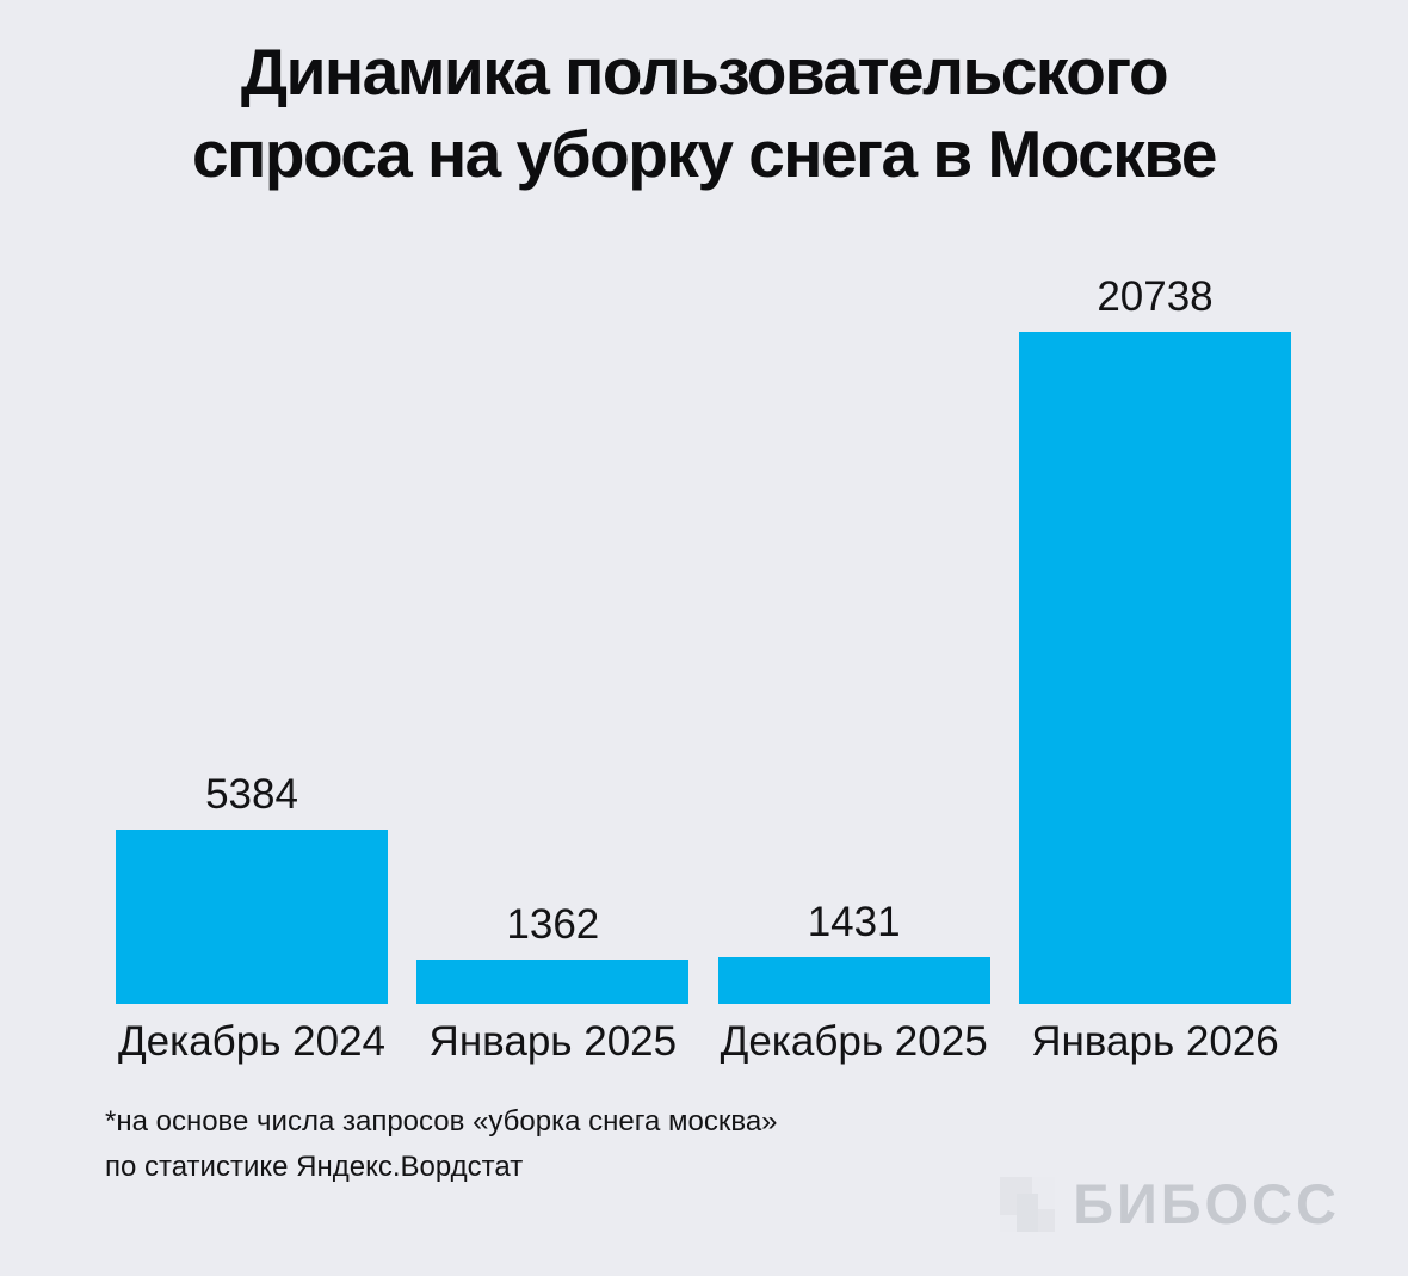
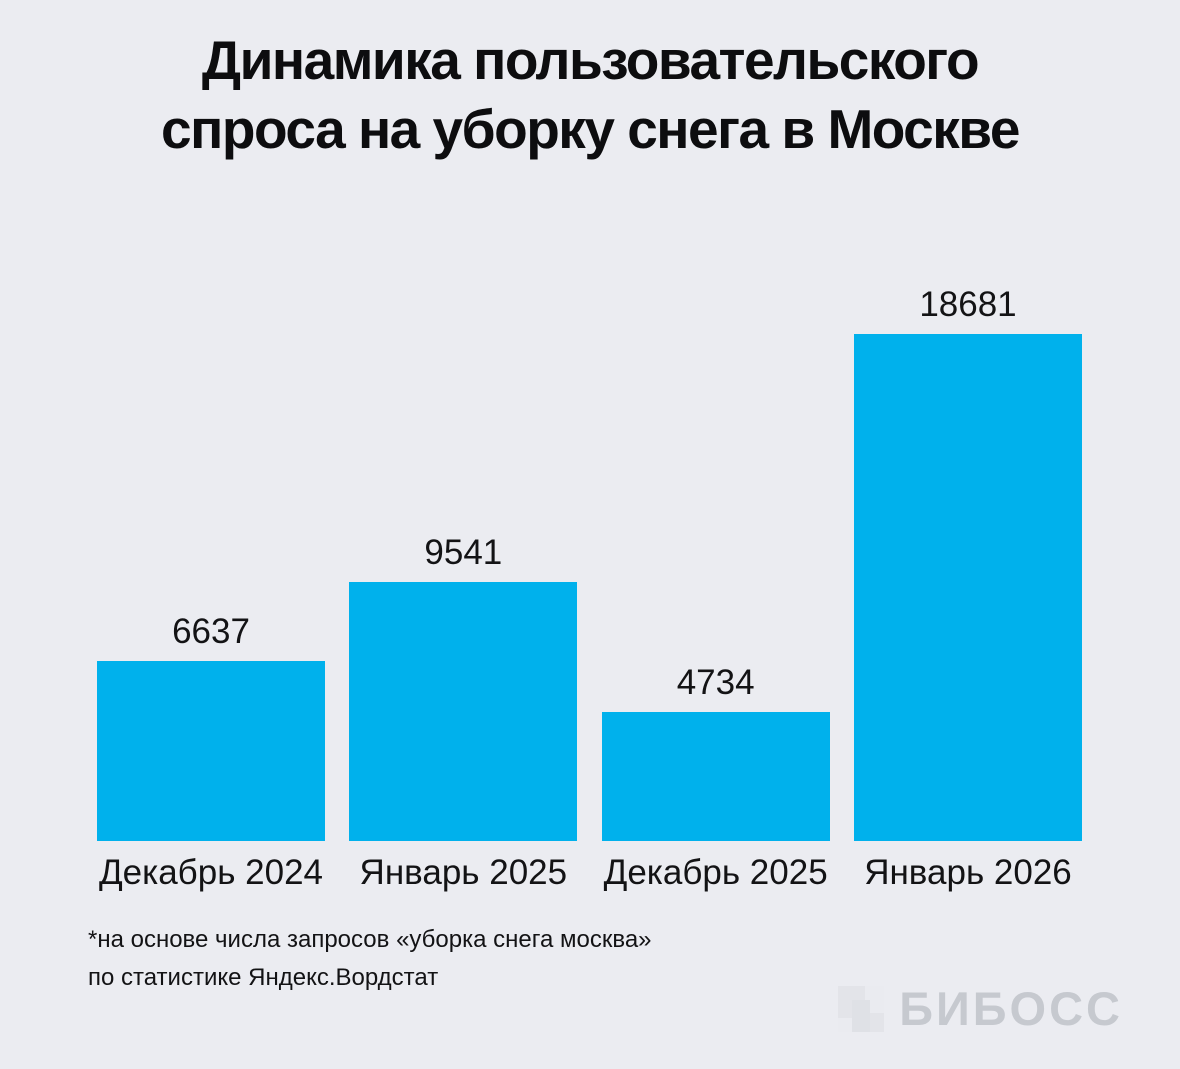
Декабрь 2024: 5384 -> 6637
Январь 2025: 1362 -> 9541
Декабрь 2025: 1431 -> 4734
Январь 2026: 20738 -> 18681
